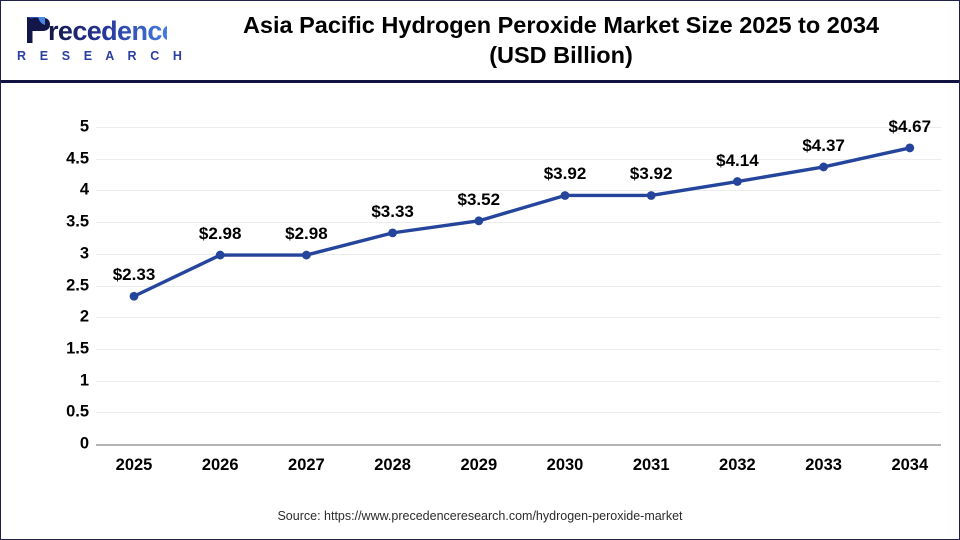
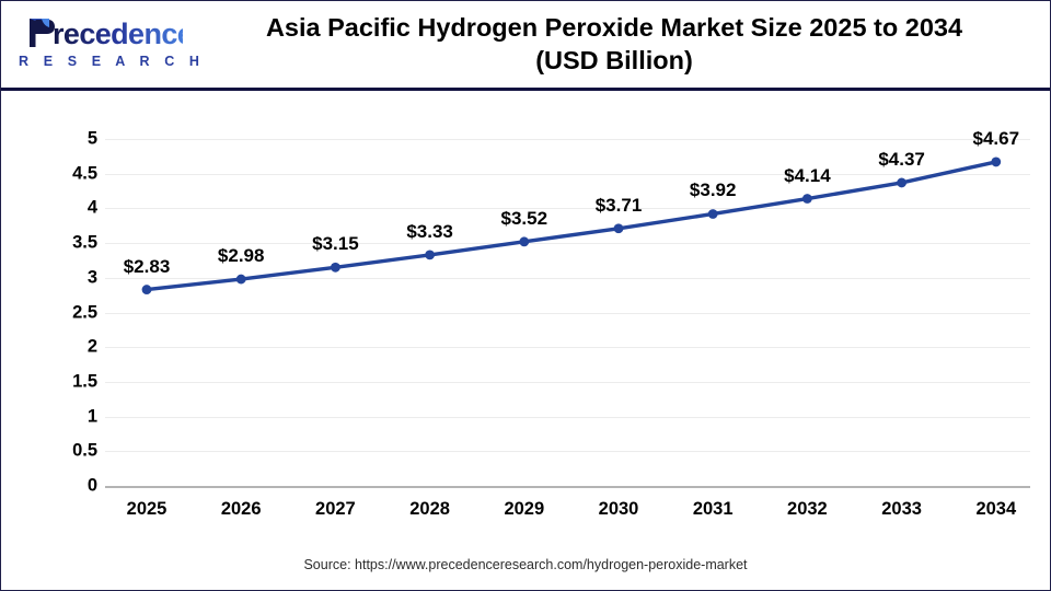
2025: $2.33 -> $2.83
2027: $2.98 -> $3.15
2030: $3.92 -> $3.71
